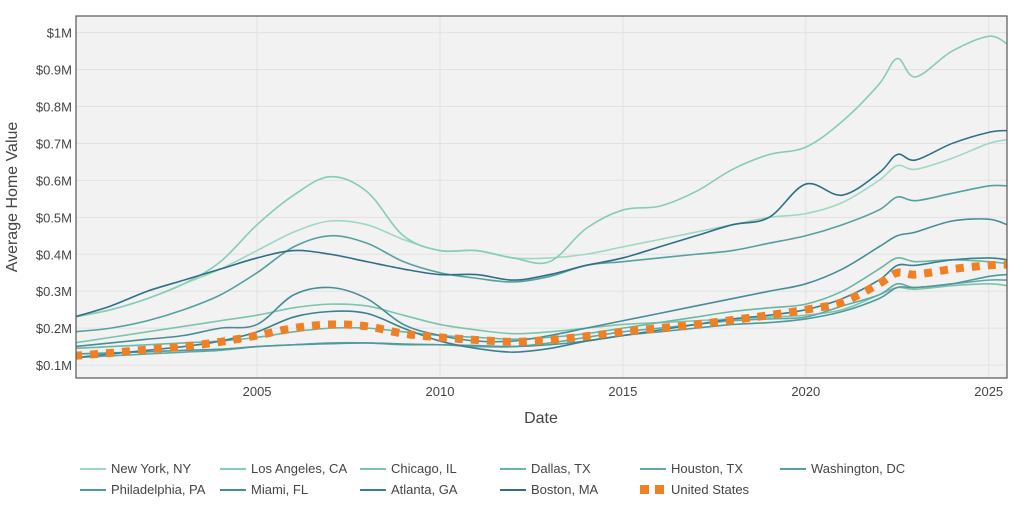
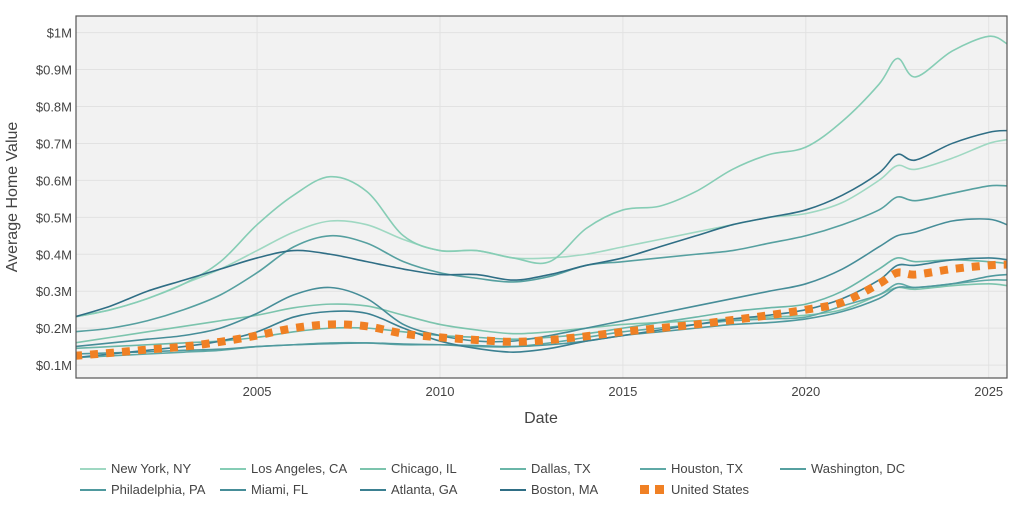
Miami, FL/2005: $0.21M -> $0.24M
Boston, MA/2020: $0.59M -> $0.52M
